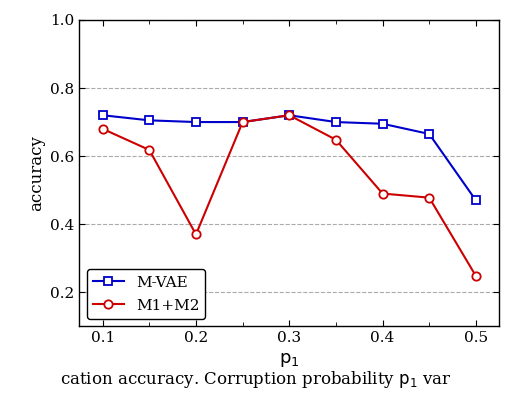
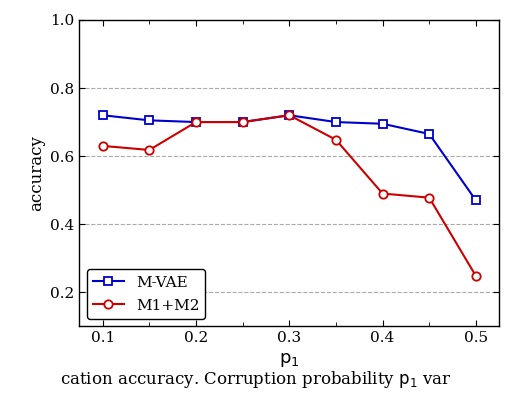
M1+M2/0.1: 0.680 -> 0.630
M1+M2/0.2: 0.370 -> 0.700
